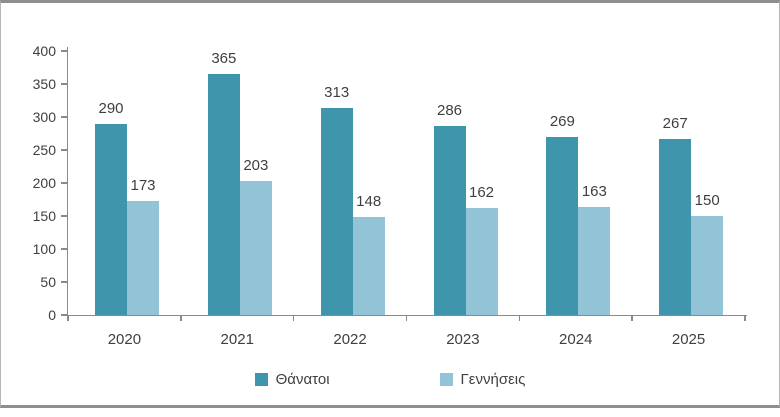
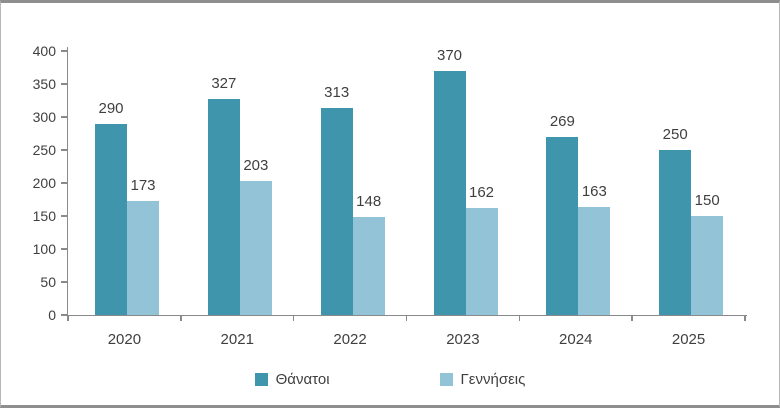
Θάνατοι/2021: 365 -> 327
Θάνατοι/2023: 286 -> 370
Θάνατοι/2025: 267 -> 250
